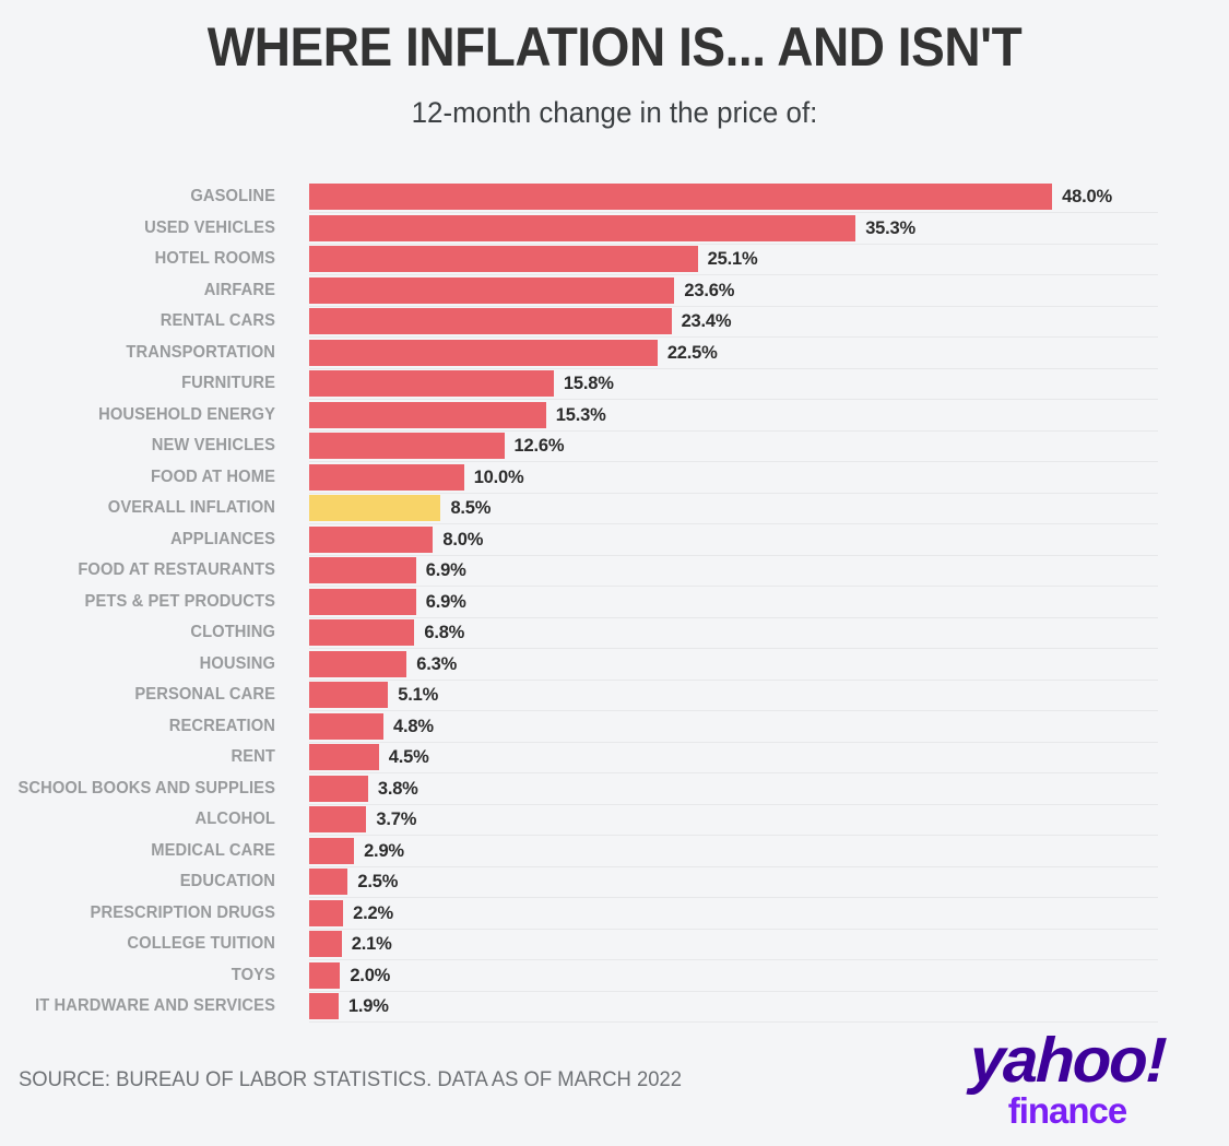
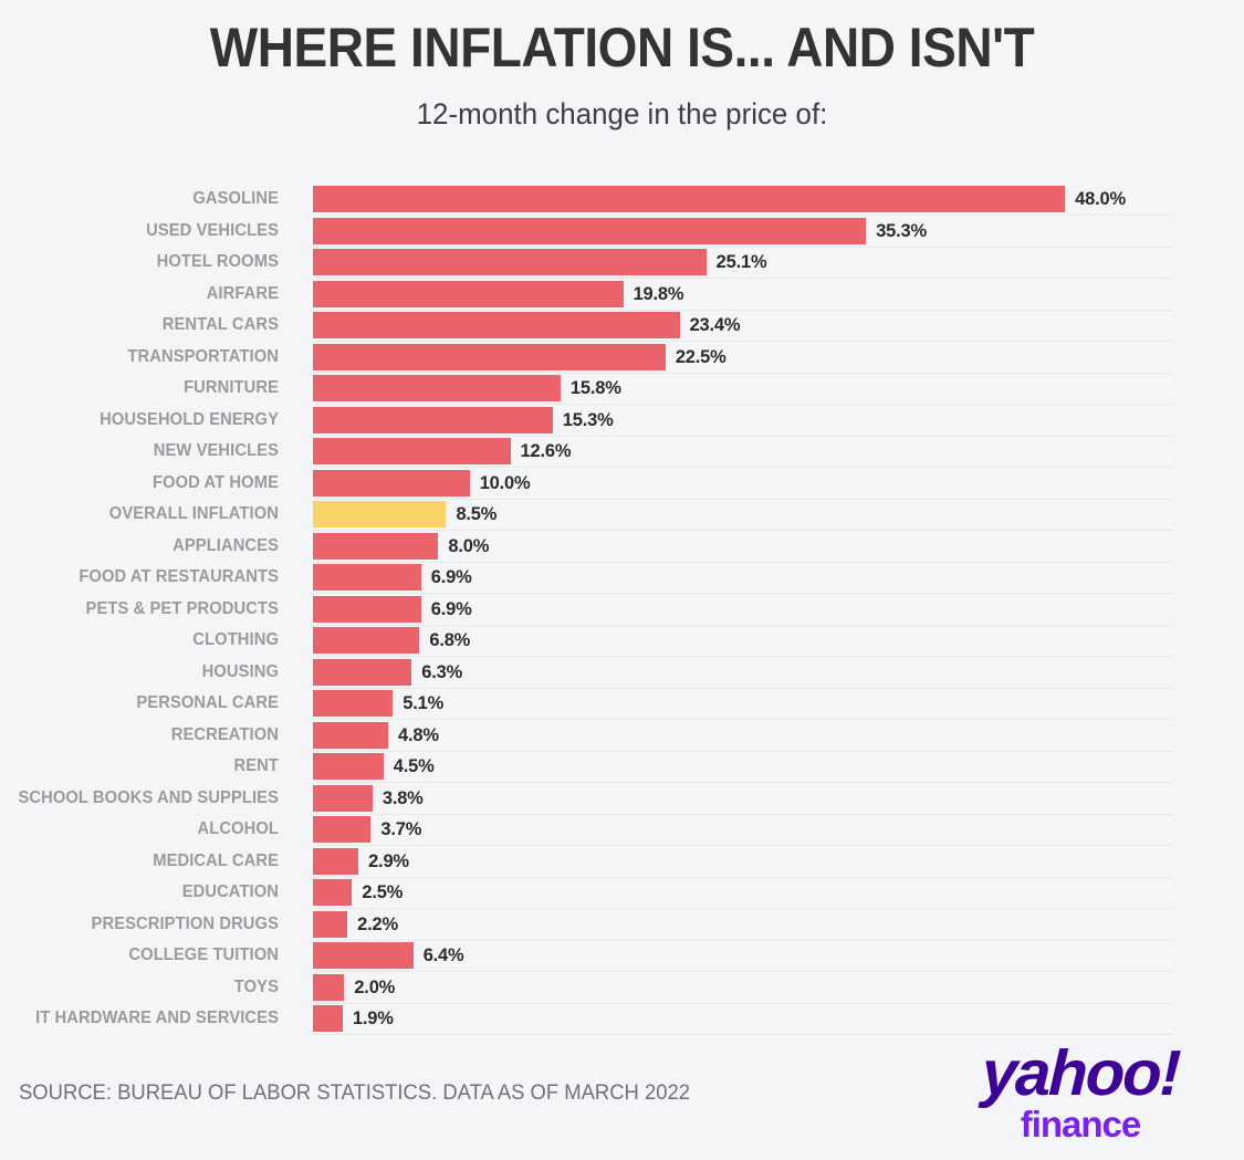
AIRFARE: 23.6% -> 19.8%
COLLEGE TUITION: 2.1% -> 6.4%
